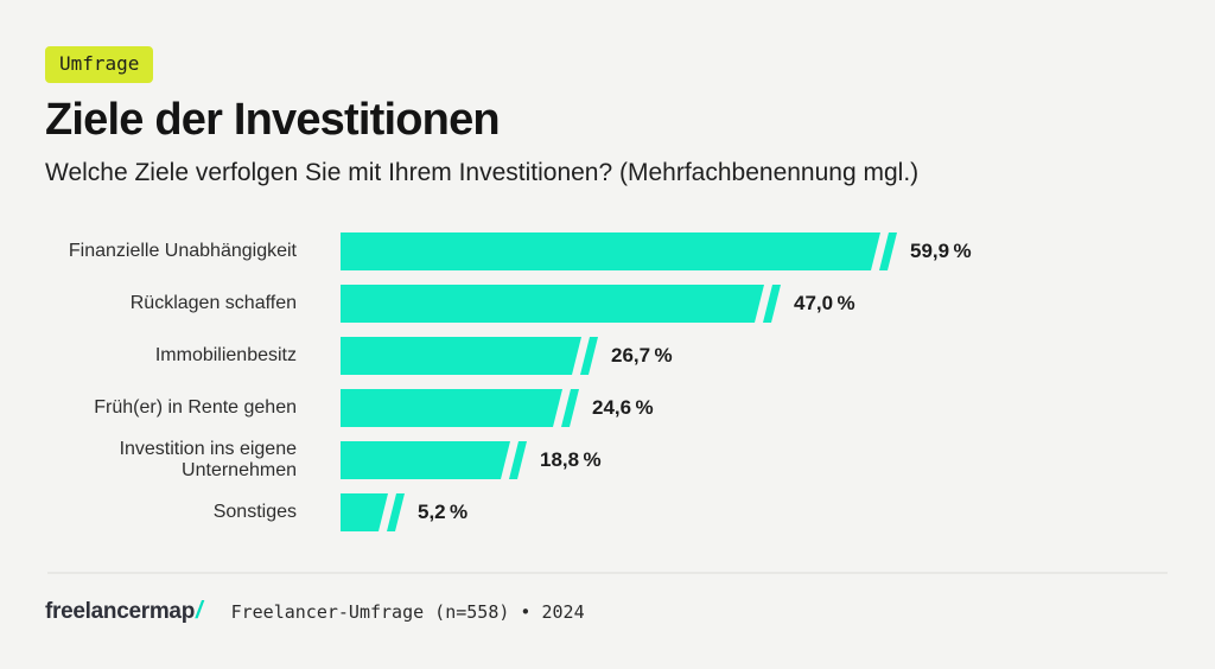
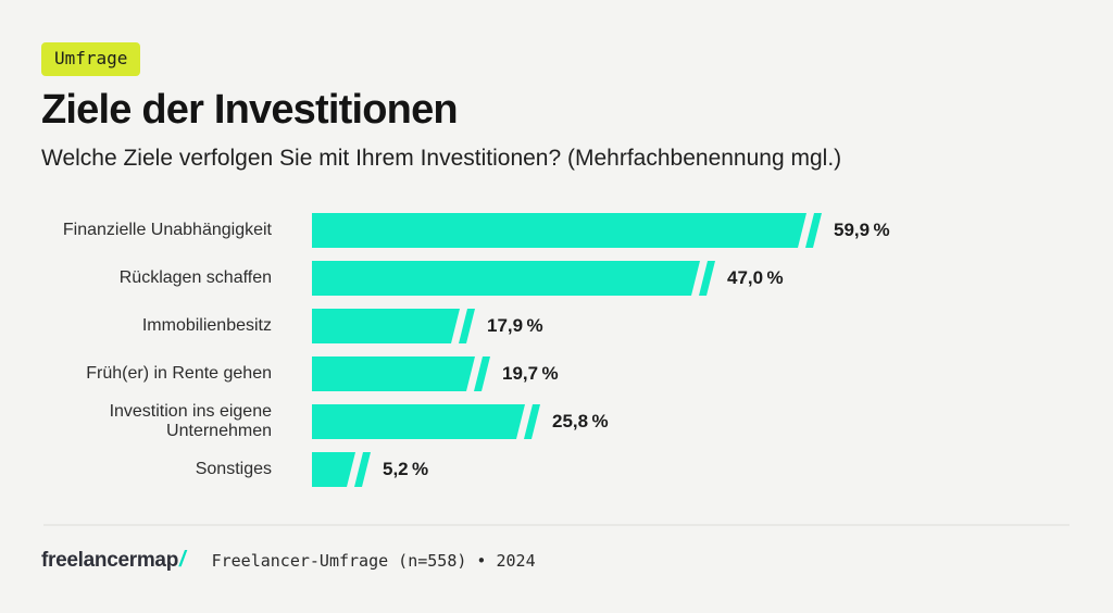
Immobilienbesitz: 26,7 -> 17,9
Früh(er) in Rente gehen: 24,6 -> 19,7
Investition ins eigene Unternehmen: 18,8 -> 25,8
